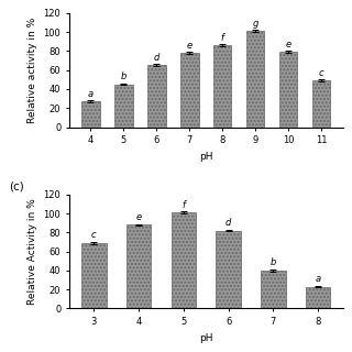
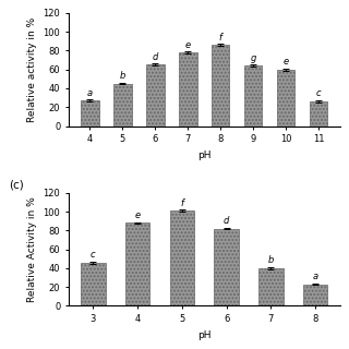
9: 101 -> 64
10: 79 -> 60
11: 49 -> 26
3: 69 -> 46
